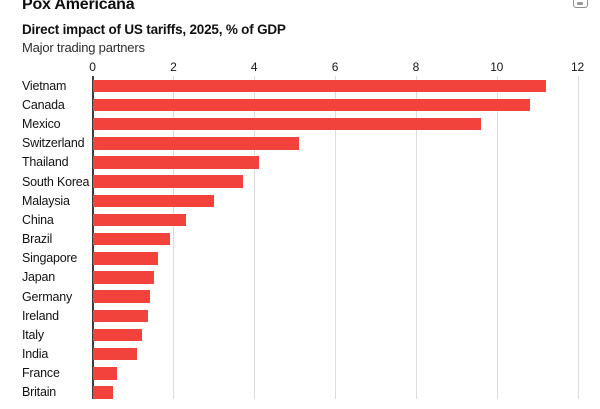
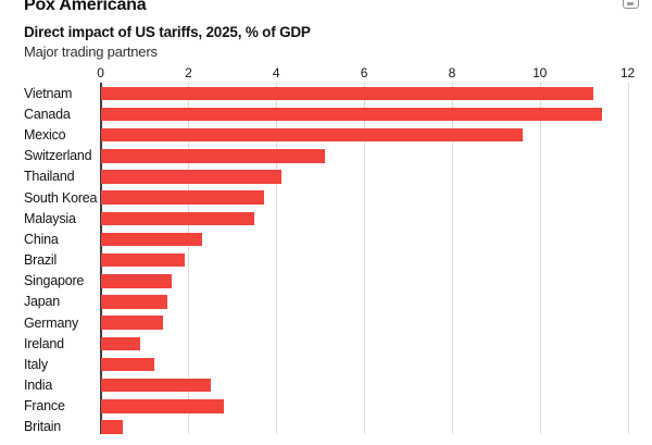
Canada: 10.8 -> 11.4
Malaysia: 3.0 -> 3.5
Ireland: 1.4 -> 0.9
India: 1.1 -> 2.5
France: 0.6 -> 2.8
